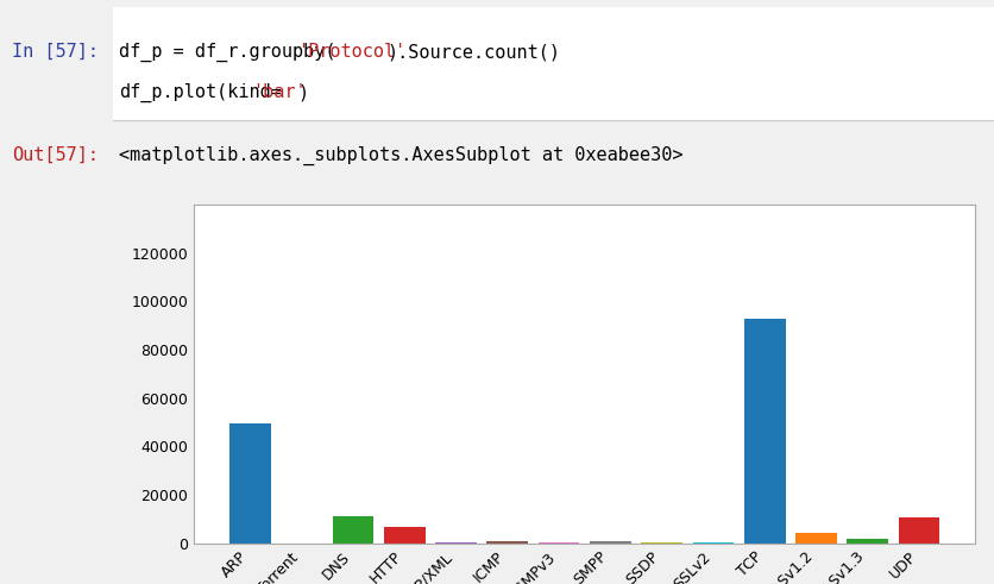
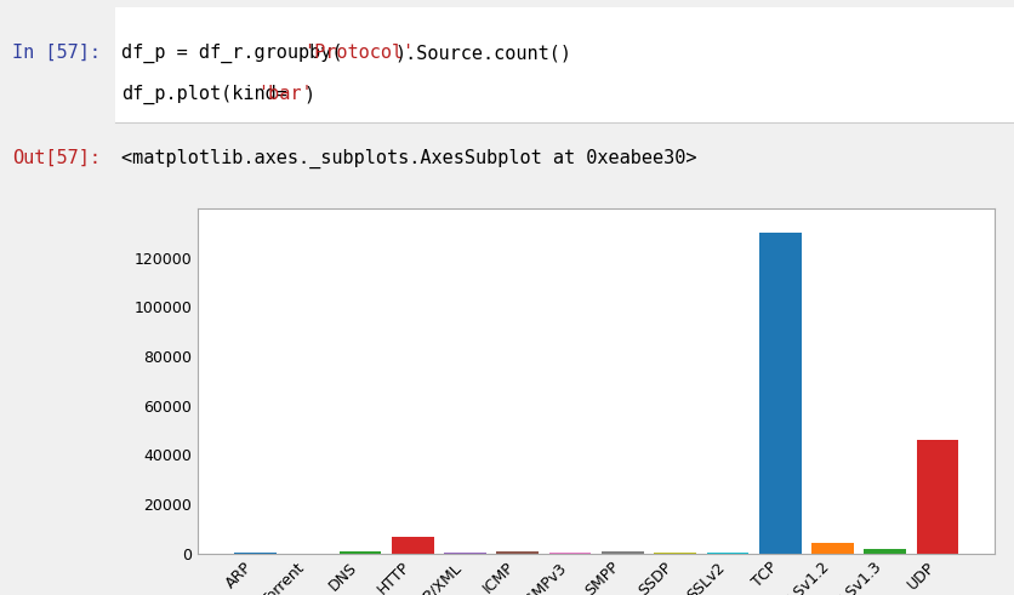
ARP: 49500 -> 500
DNS: 11000 -> 800
TCP: 92500 -> 130000
UDP: 10500 -> 46000
